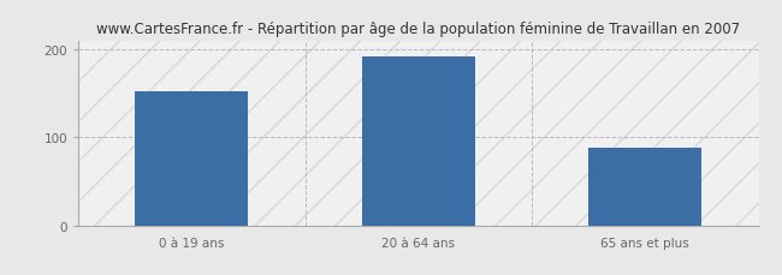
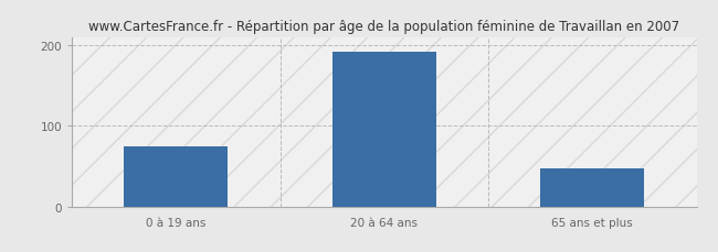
0 à 19 ans: 152 -> 75
65 ans et plus: 88 -> 47
